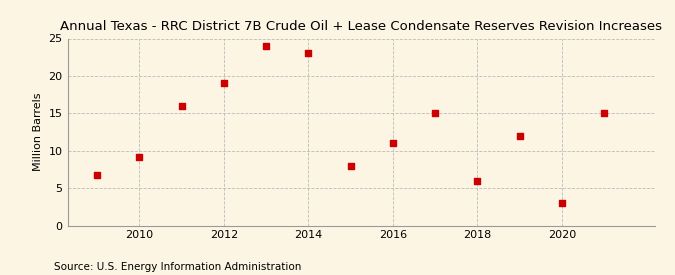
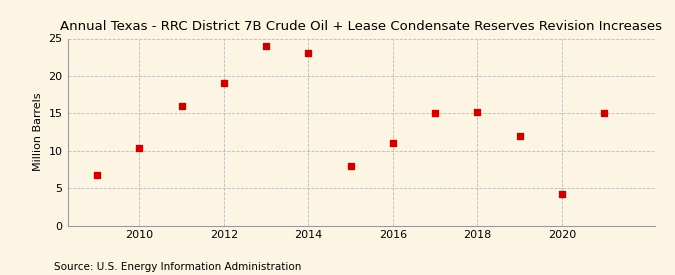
2010: 9.2 -> 10.4
2018: 6.0 -> 15.2
2020: 3.0 -> 4.2
